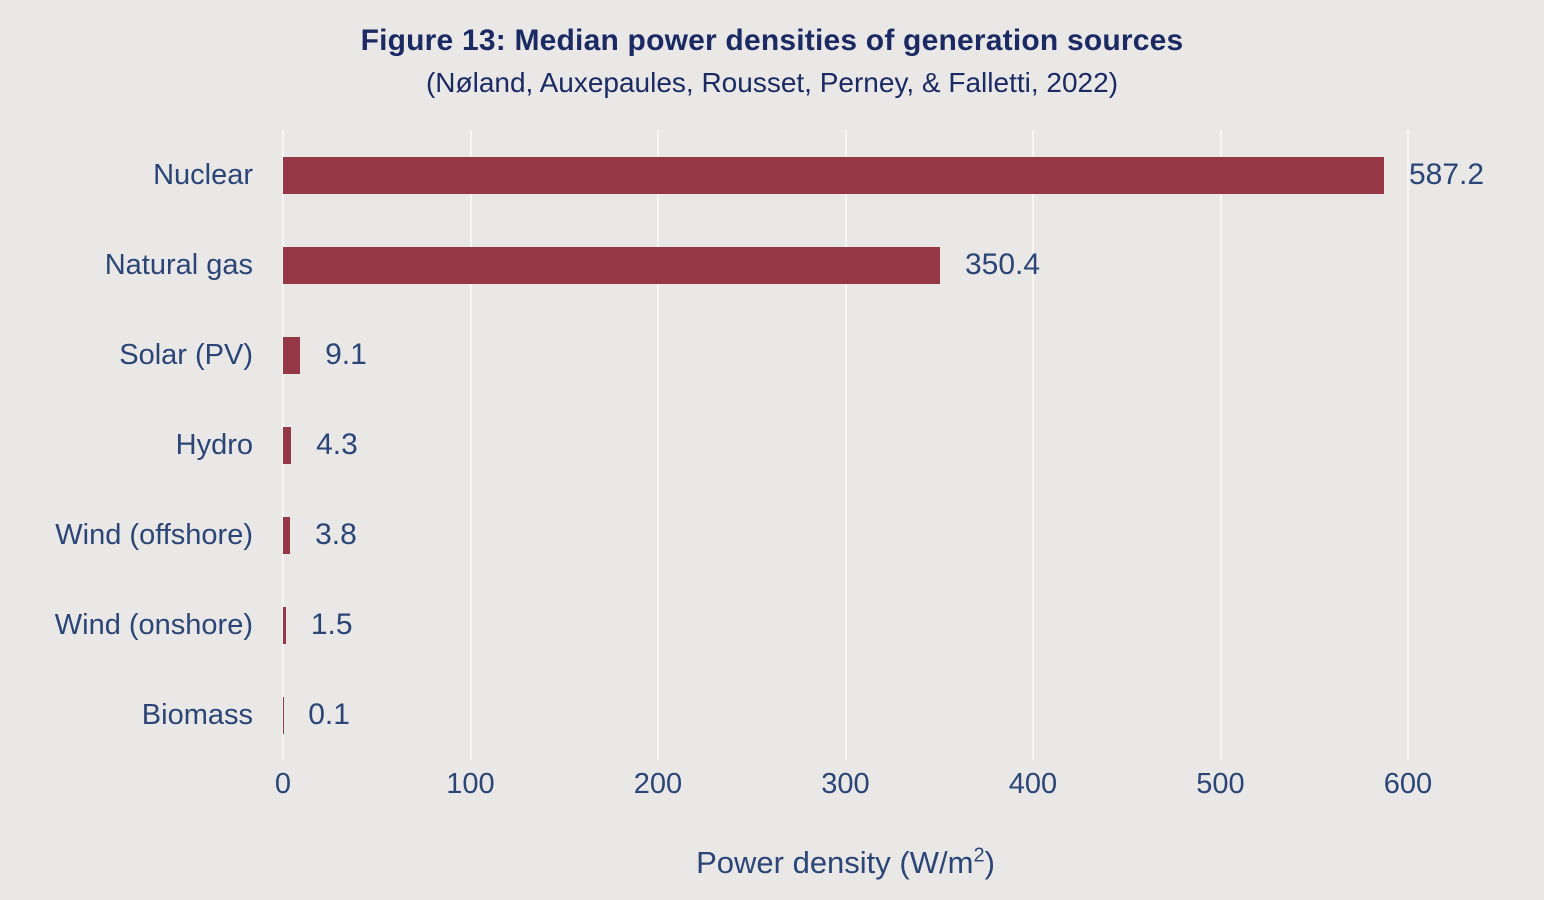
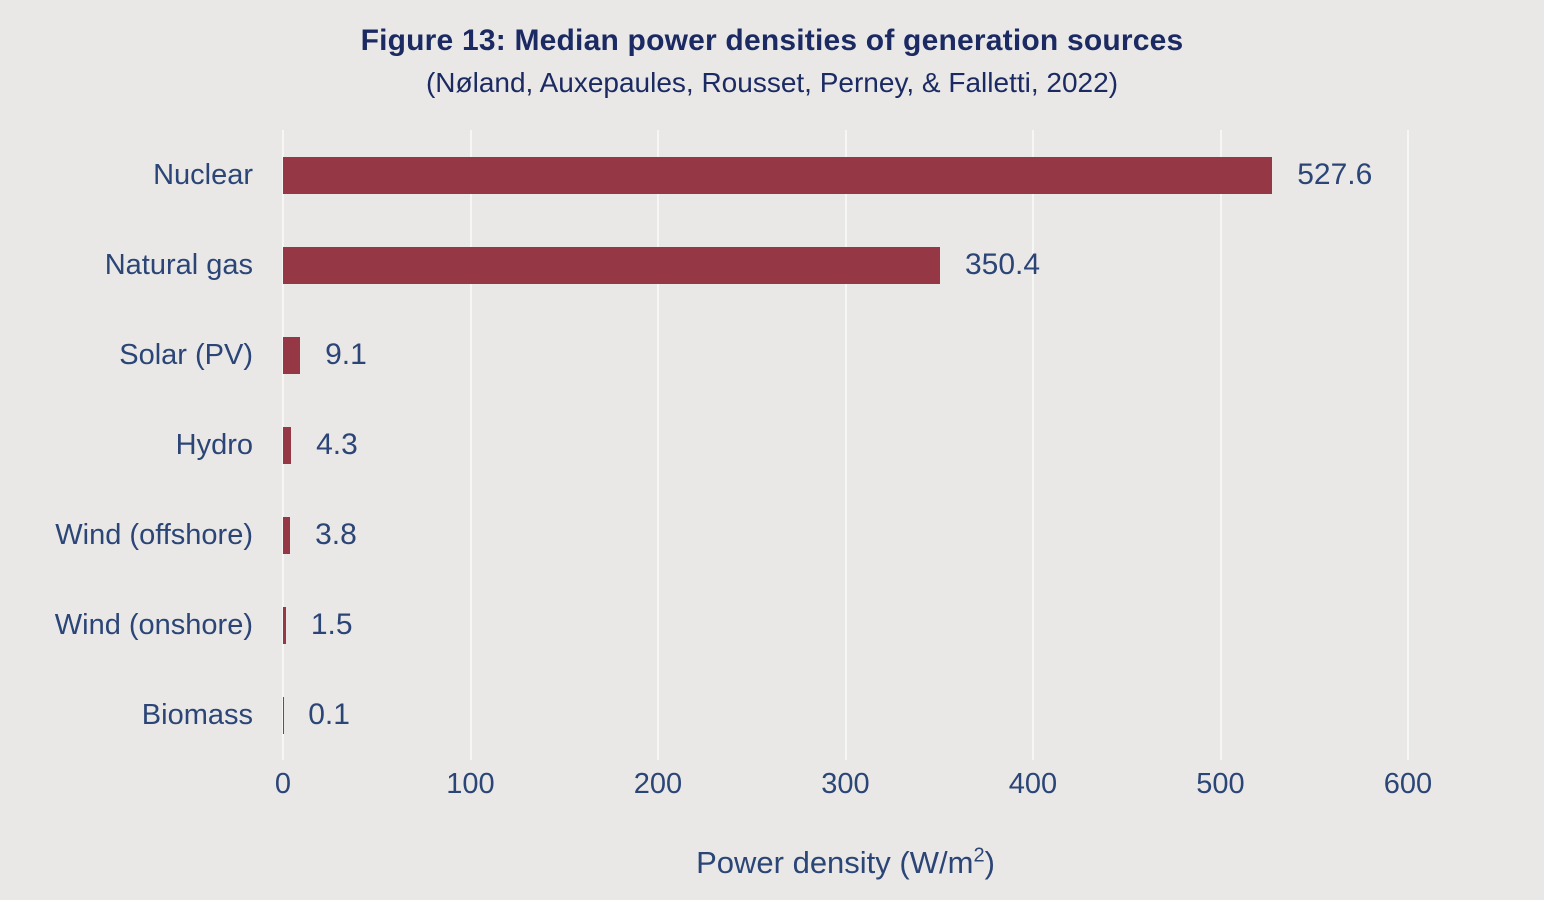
Nuclear: 587.2 -> 527.6
